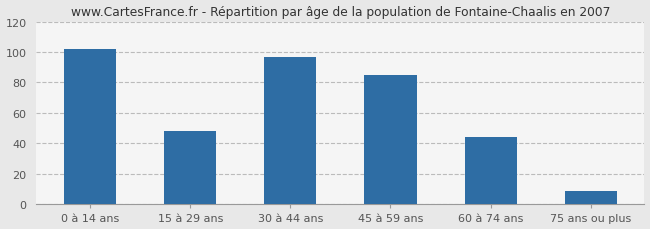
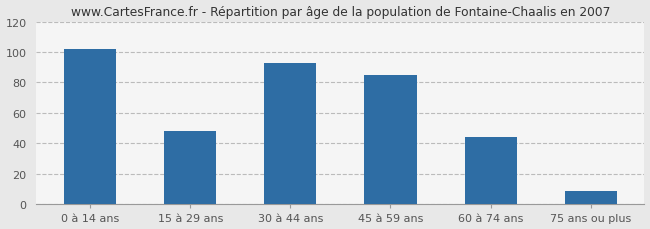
30 à 44 ans: 97 -> 93
